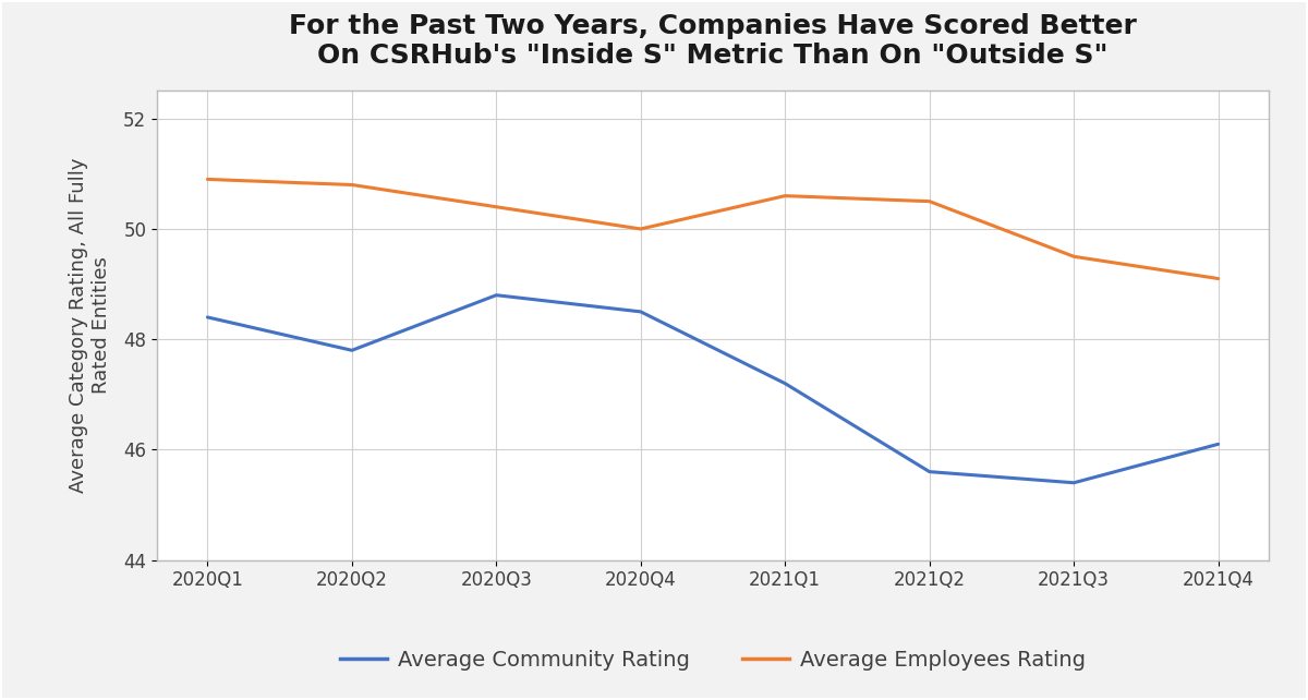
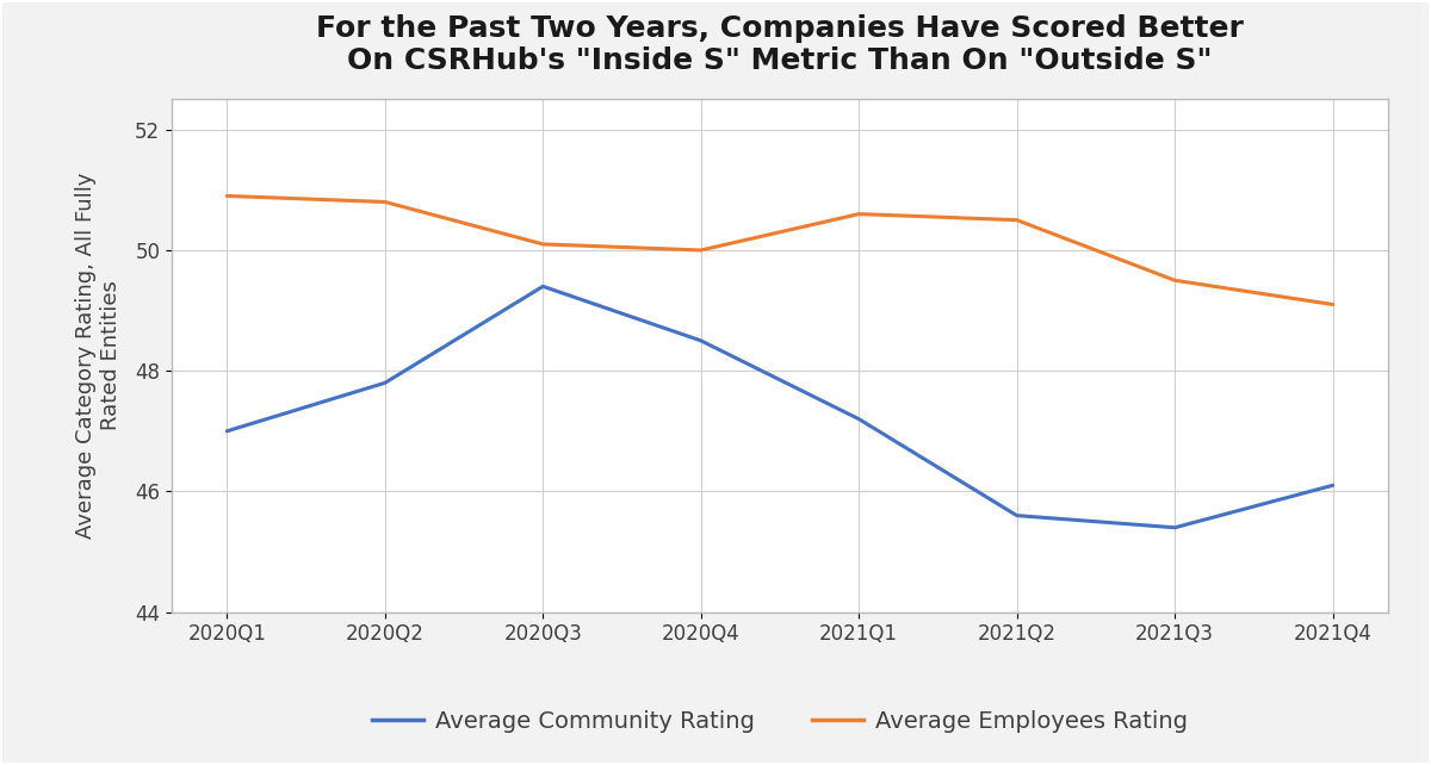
Average Community Rating/2020Q1: 48.4 -> 47.0
Average Community Rating/2020Q3: 48.8 -> 49.4
Average Employees Rating/2020Q3: 50.4 -> 50.1
